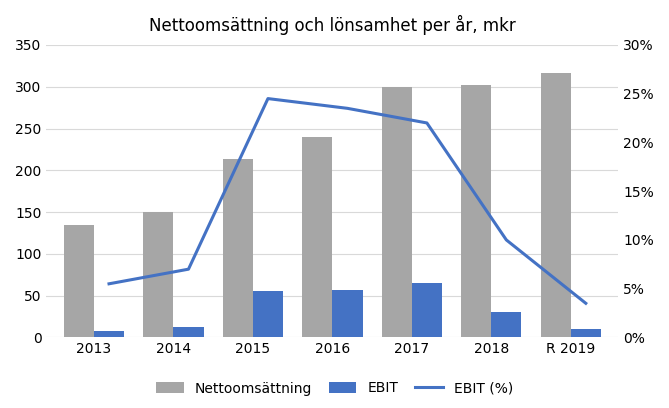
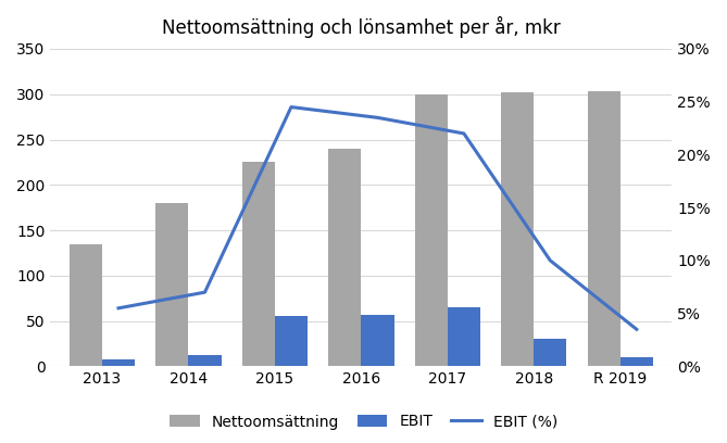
Nettoomsättning/2014: 150 -> 180
Nettoomsättning/2015: 214 -> 225
Nettoomsättning/R 2019: 316 -> 303
